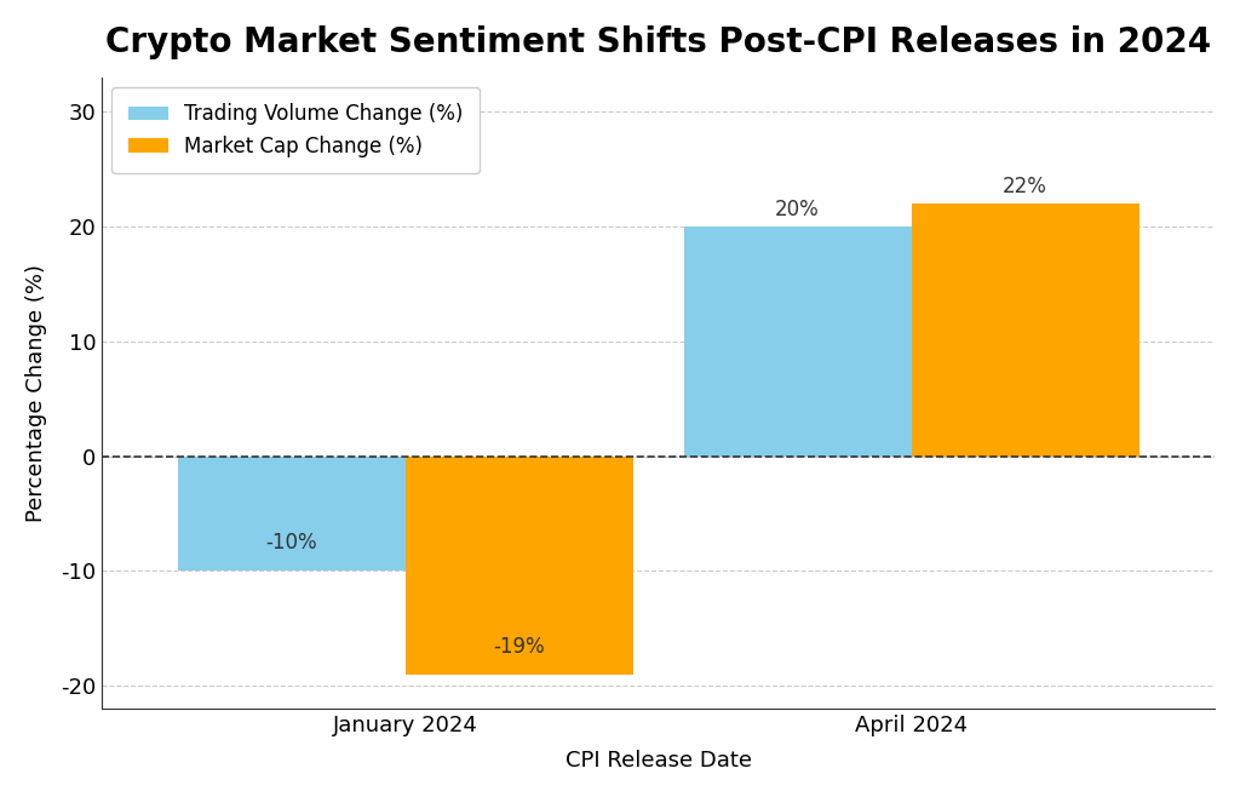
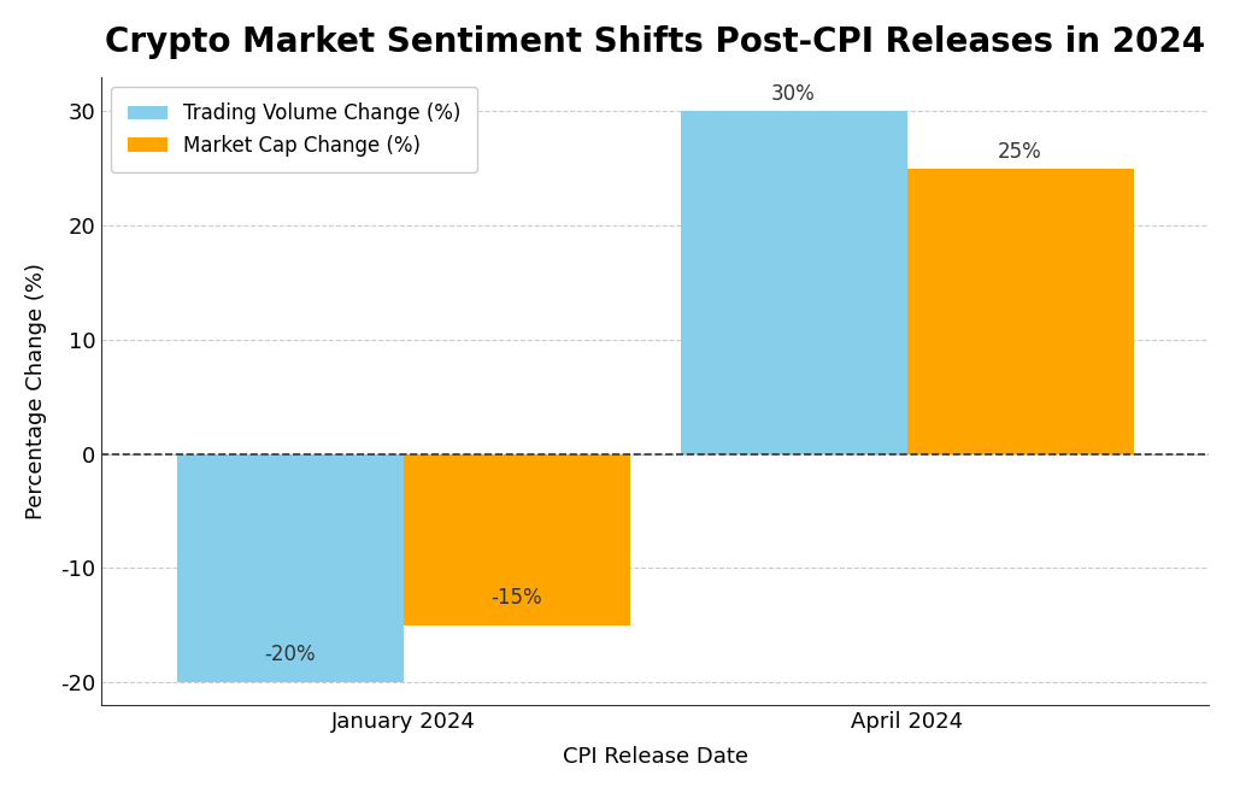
Trading Volume Change (%)/January 2024: -10% -> -20%
Market Cap Change (%)/January 2024: -19% -> -15%
Trading Volume Change (%)/April 2024: 20% -> 30%
Market Cap Change (%)/April 2024: 22% -> 25%
